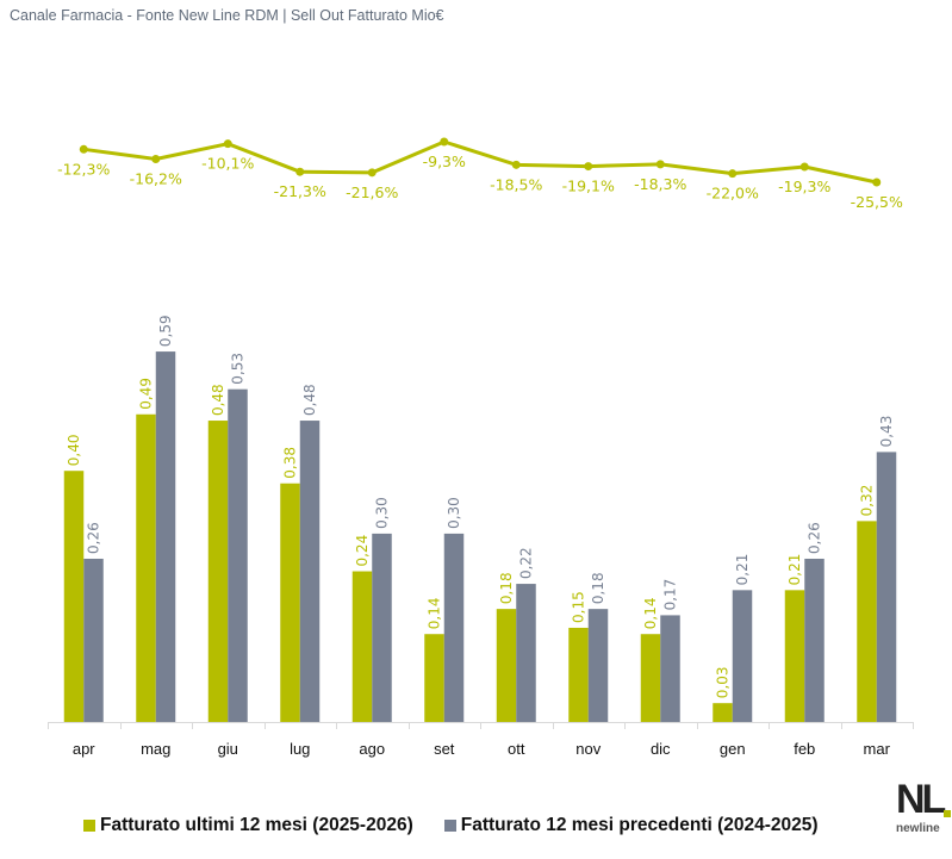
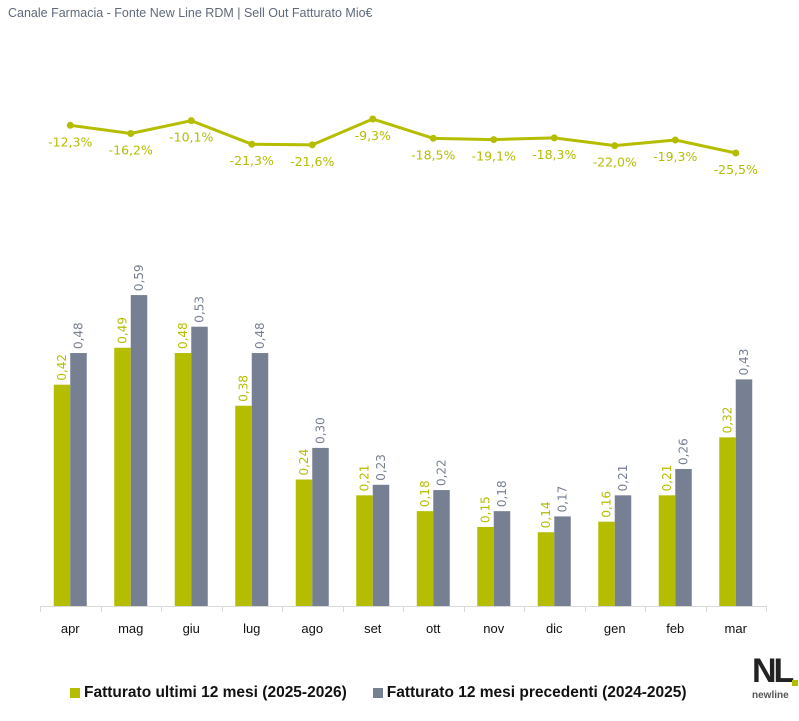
Fatturato ultimi 12 mesi (2025-2026)/apr: 0,40 -> 0,42
Fatturato 12 mesi precedenti (2024-2025)/apr: 0,26 -> 0,48
Fatturato ultimi 12 mesi (2025-2026)/set: 0,14 -> 0,21
Fatturato 12 mesi precedenti (2024-2025)/set: 0,30 -> 0,23
Fatturato ultimi 12 mesi (2025-2026)/gen: 0,03 -> 0,16
